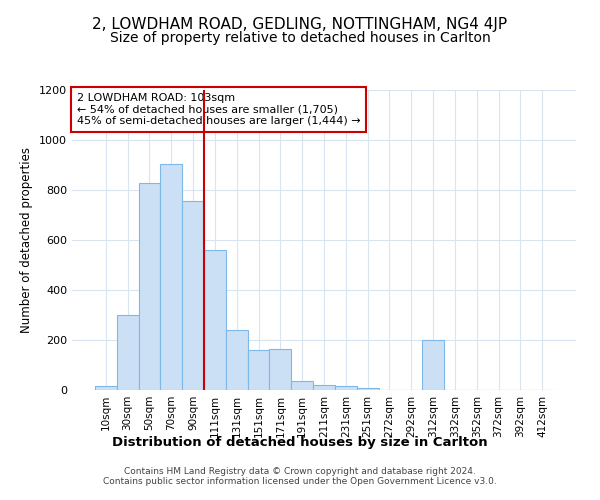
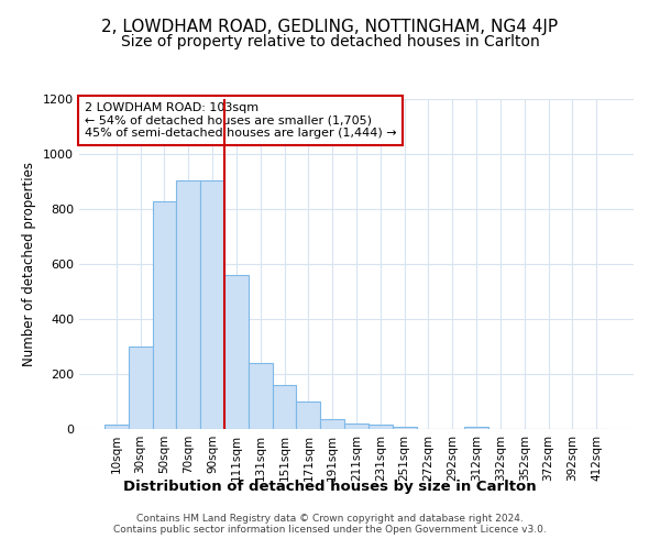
90sqm: 755 -> 905
171sqm: 165 -> 100
312sqm: 200 -> 8
